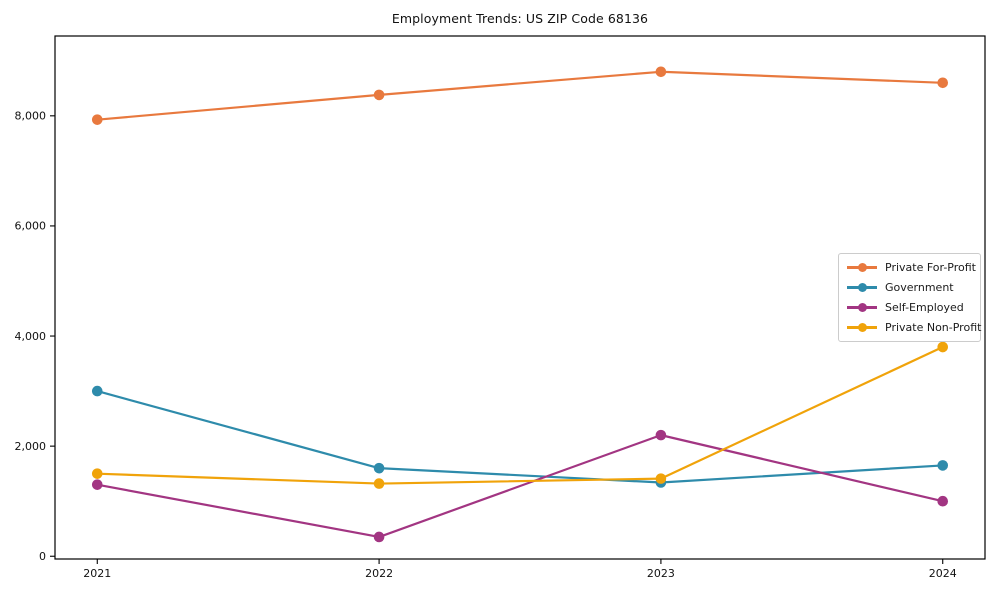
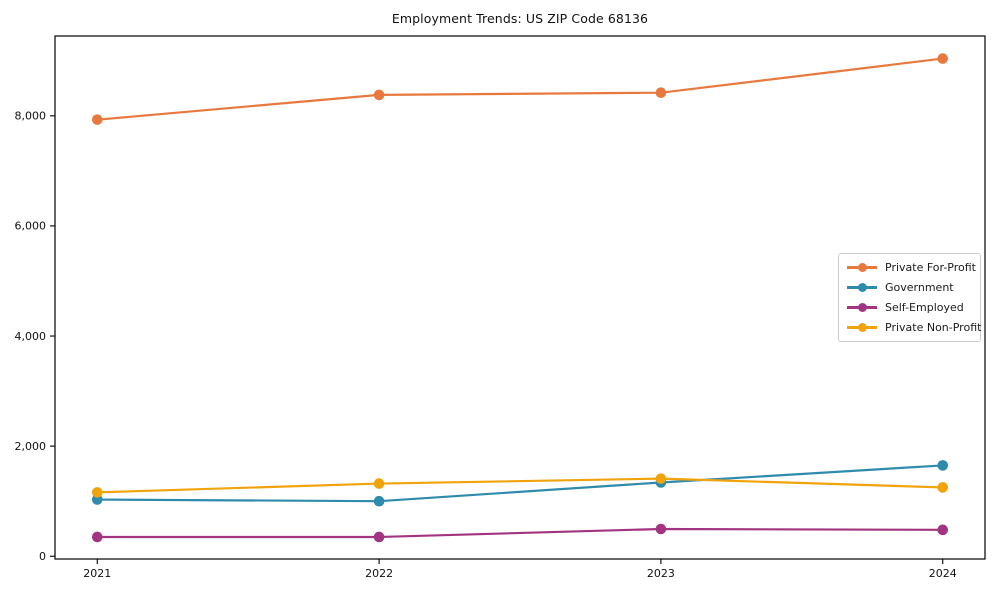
Government/2021: 3000 -> 1000
Self-Employed/2021: 1300 -> 400
Private Non-Profit/2021: 1500 -> 1200
Government/2022: 1600 -> 1000
Private For-Profit/2023: 8800 -> 8400
Self-Employed/2023: 2200 -> 500
Private For-Profit/2024: 8600 -> 9000
Self-Employed/2024: 1000 -> 500
Private Non-Profit/2024: 3800 -> 1200
